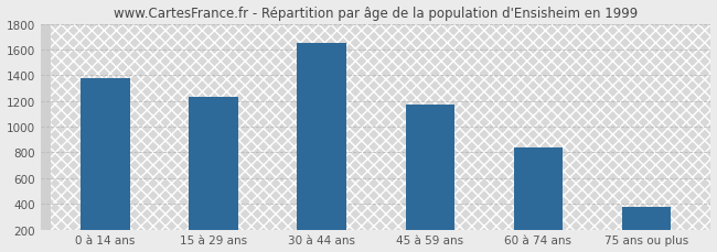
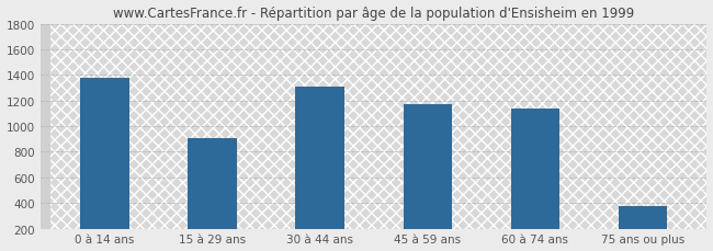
15 à 29 ans: 1240 -> 910
30 à 44 ans: 1650 -> 1310
60 à 74 ans: 840 -> 1140
